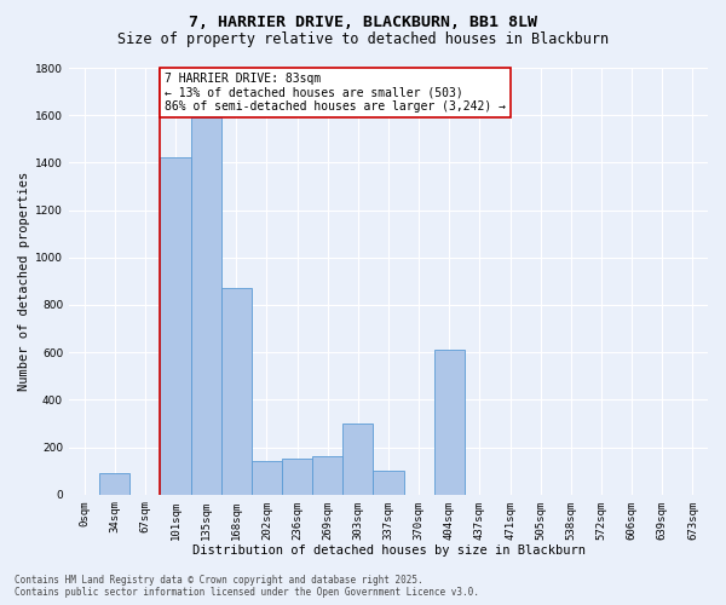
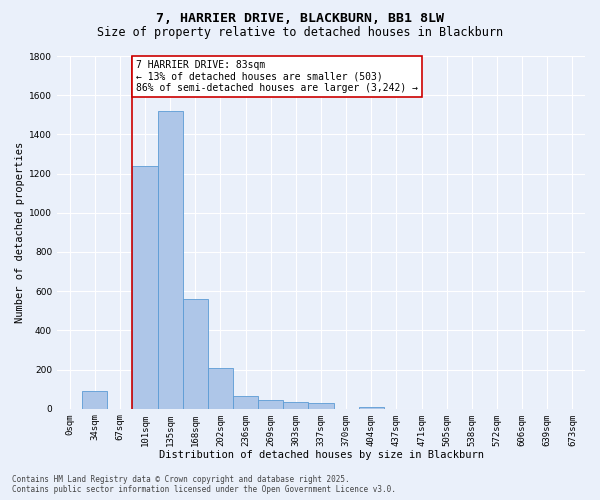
101sqm: 1420 -> 1240
135sqm: 1590 -> 1520
168sqm: 870 -> 560
202sqm: 140 -> 210
236sqm: 150 -> 60
269sqm: 160 -> 40
303sqm: 300 -> 30
337sqm: 100 -> 30
404sqm: 610 -> 10
